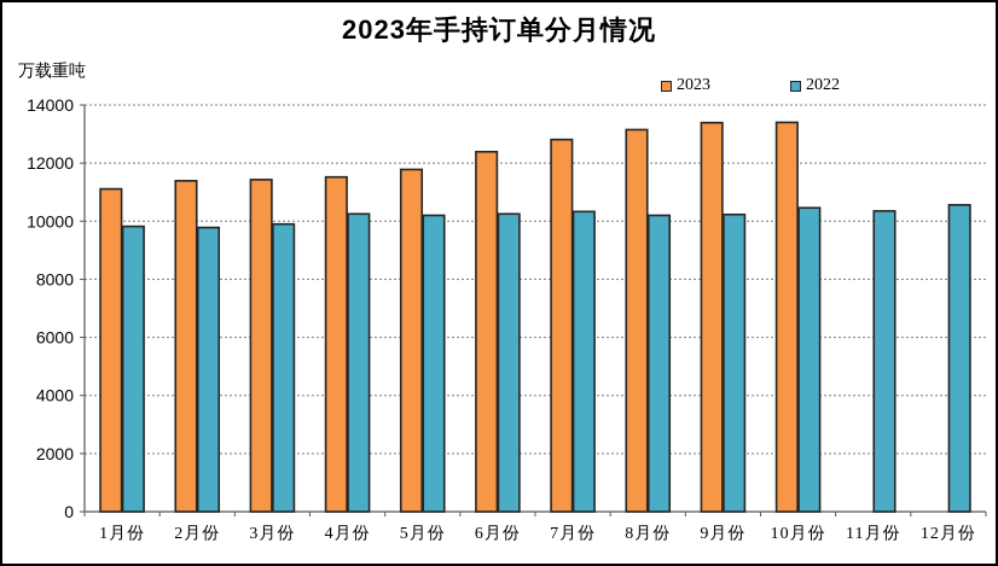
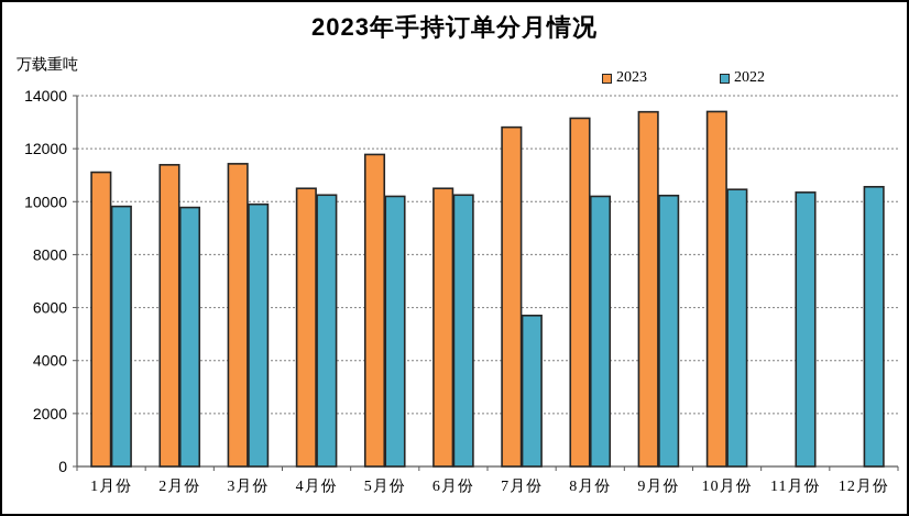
2023/4月份: 11500 -> 10500
2023/6月份: 12400 -> 10500
2022/7月份: 10300 -> 5700
